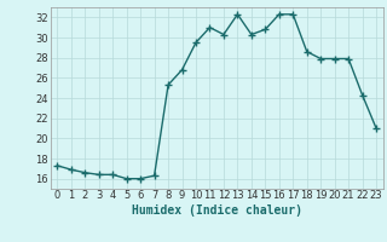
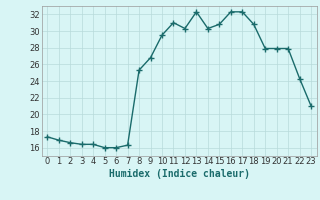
18: 28.6 -> 30.8
